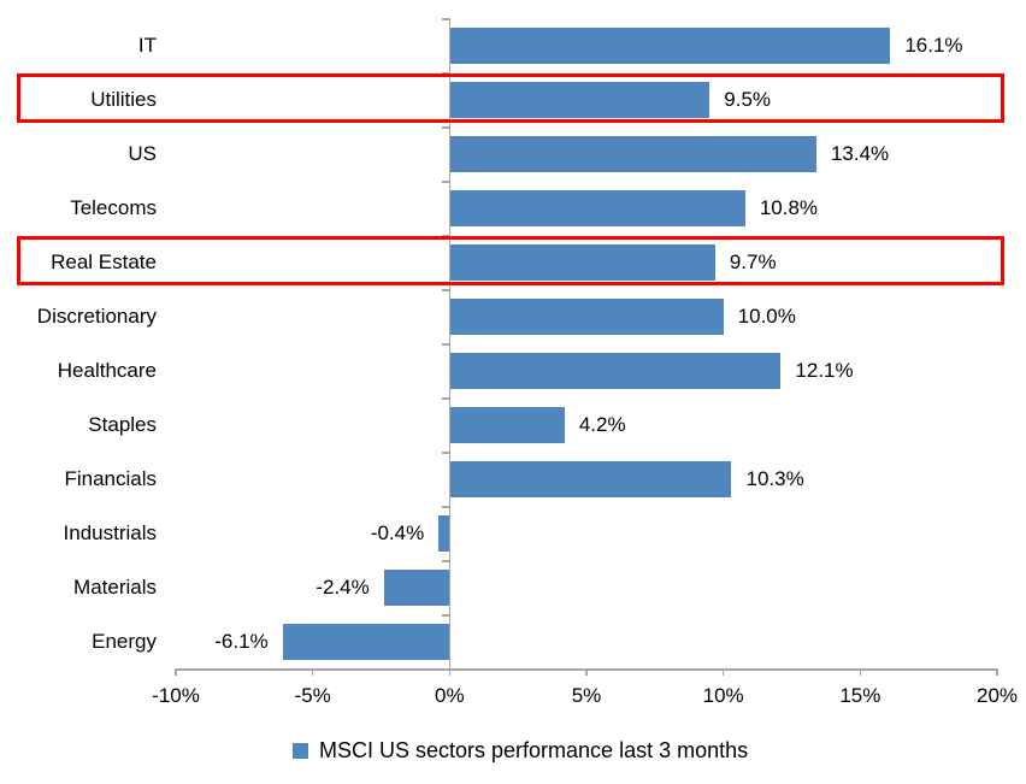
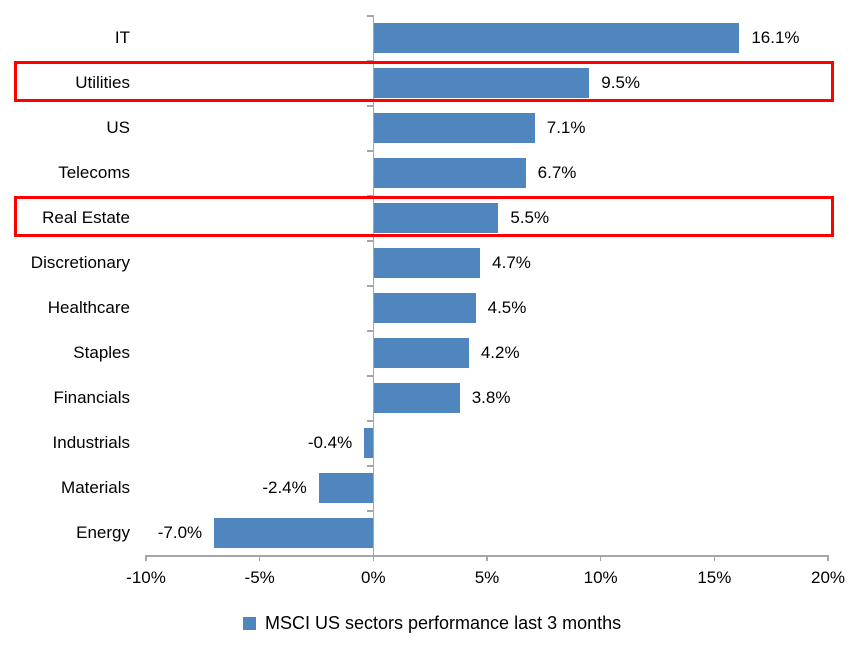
US: 13.4% -> 7.1%
Telecoms: 10.8% -> 6.7%
Real Estate: 9.7% -> 5.5%
Discretionary: 10.0% -> 4.7%
Healthcare: 12.1% -> 4.5%
Financials: 10.3% -> 3.8%
Energy: -6.1% -> -7.0%
